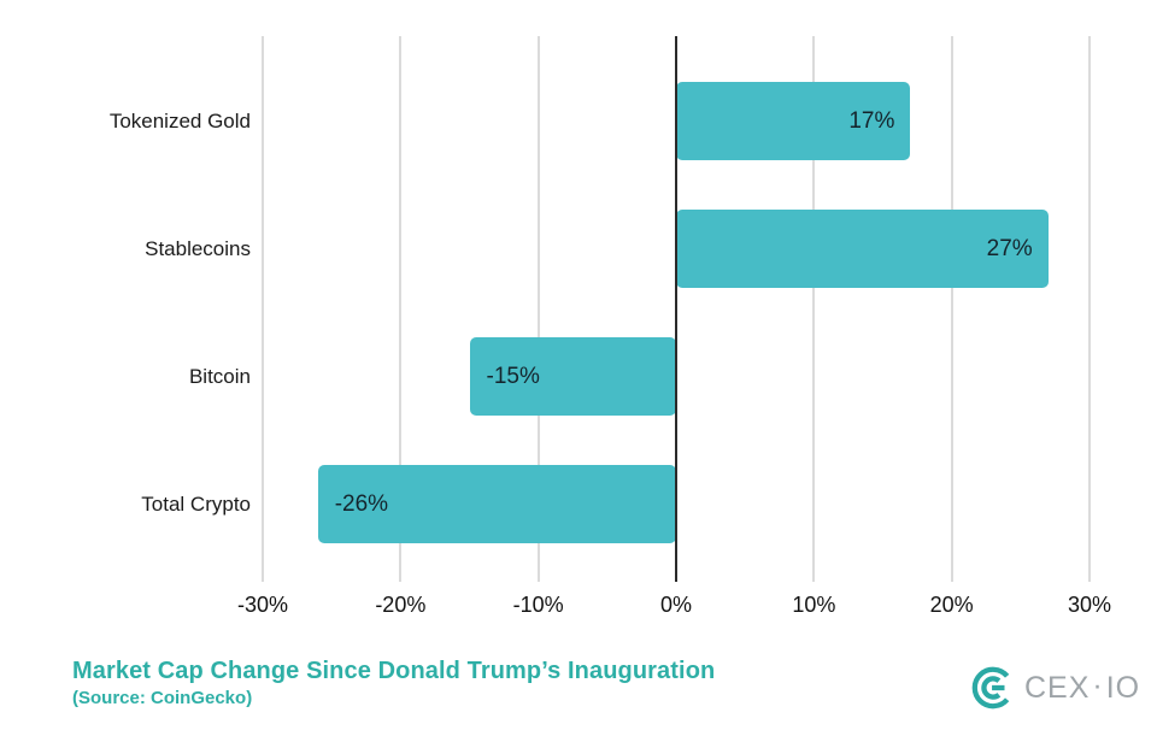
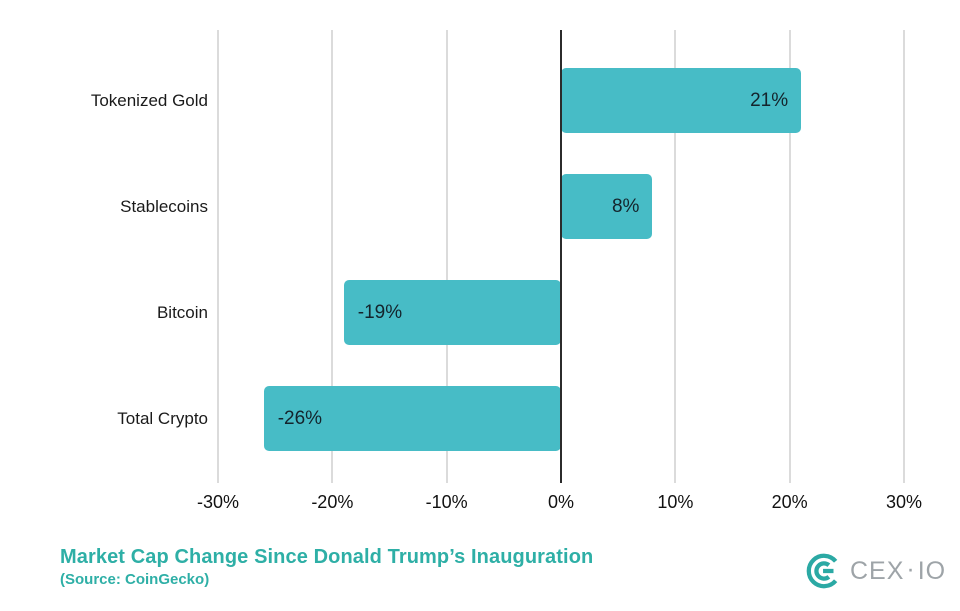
Tokenized Gold: 17% -> 21%
Stablecoins: 27% -> 8%
Bitcoin: -15% -> -19%
